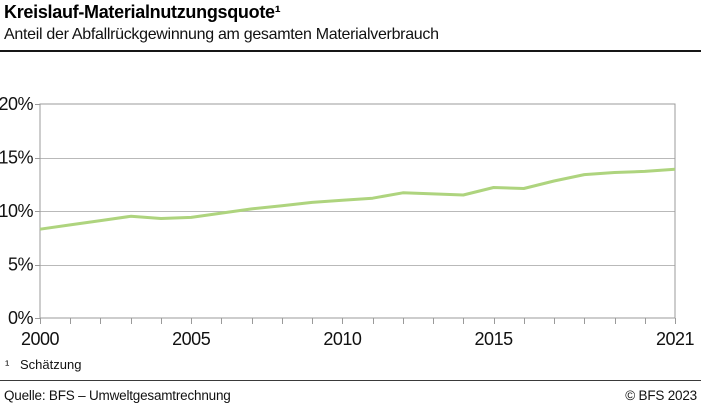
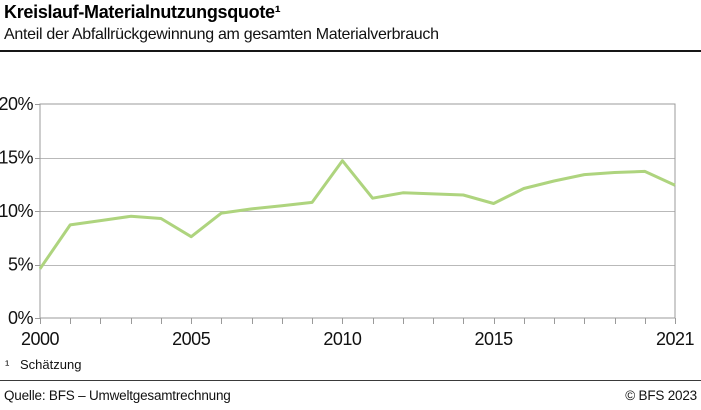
2000: 8.3% -> 4.6%
2005: 9.4% -> 7.6%
2010: 11.0% -> 14.7%
2015: 12.2% -> 10.7%
2021: 13.9% -> 12.4%
